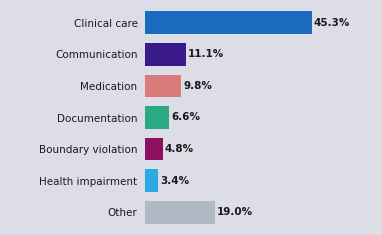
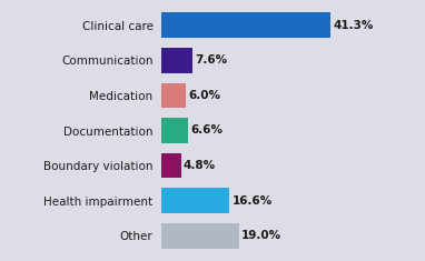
Clinical care: 45.3% -> 41.3%
Communication: 11.1% -> 7.6%
Medication: 9.8% -> 6.0%
Health impairment: 3.4% -> 16.6%
